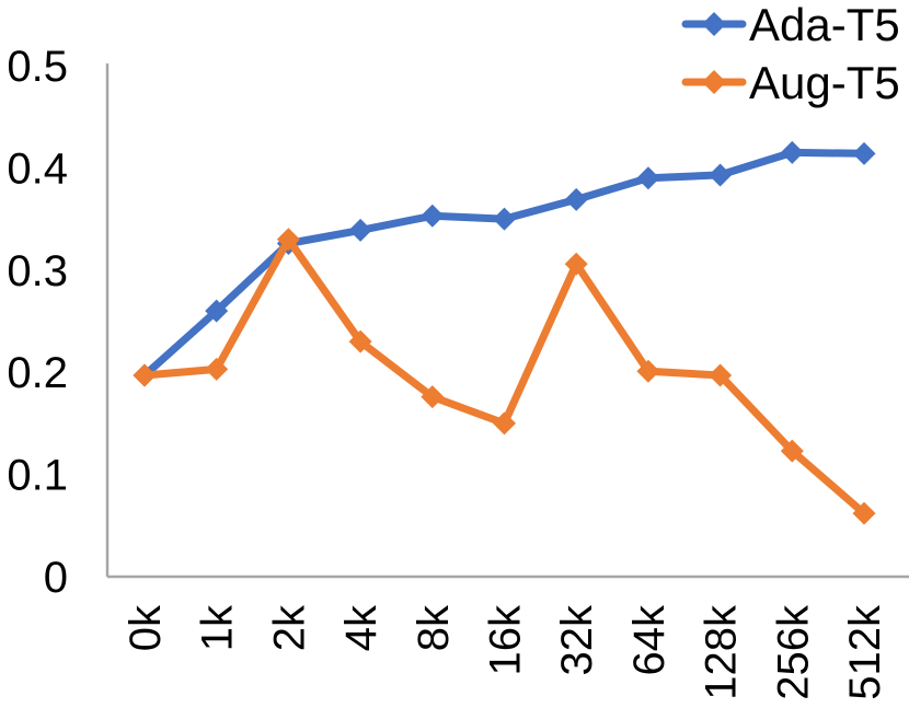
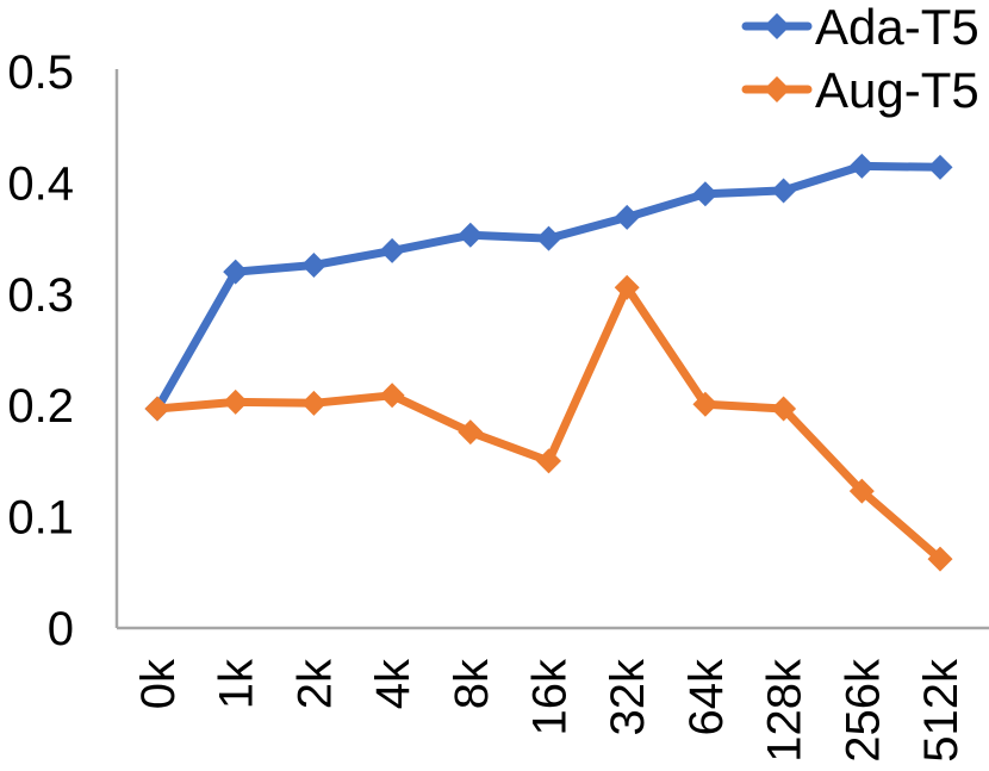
Ada-T5/1k: 0.26 -> 0.32
Aug-T5/2k: 0.33 -> 0.20
Aug-T5/4k: 0.23 -> 0.21
